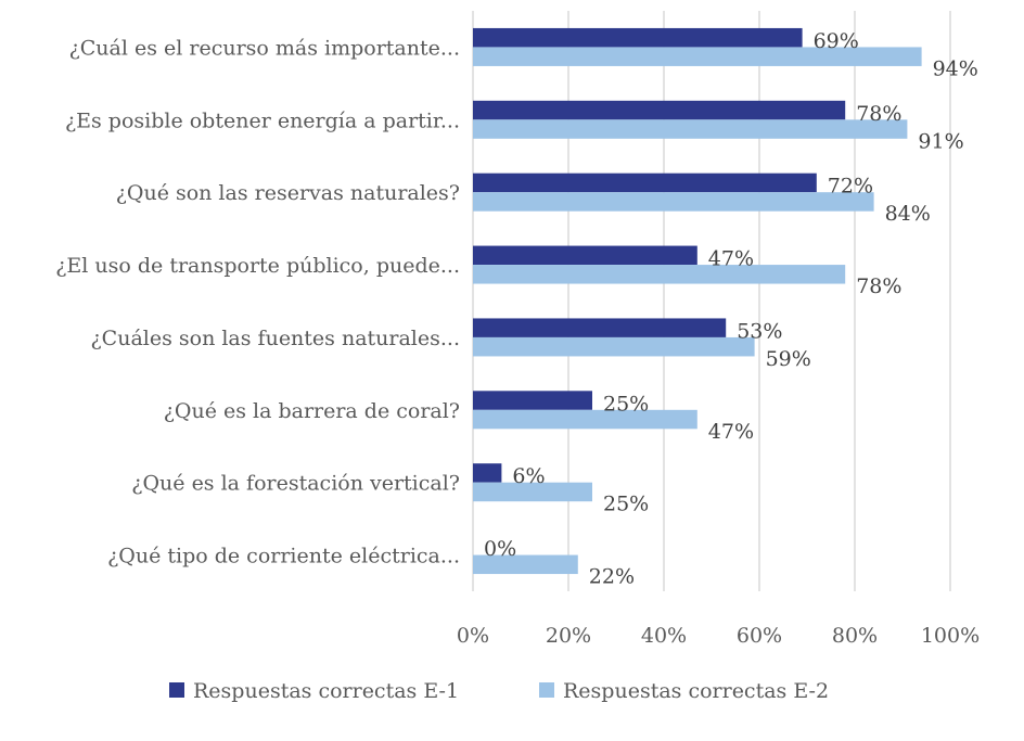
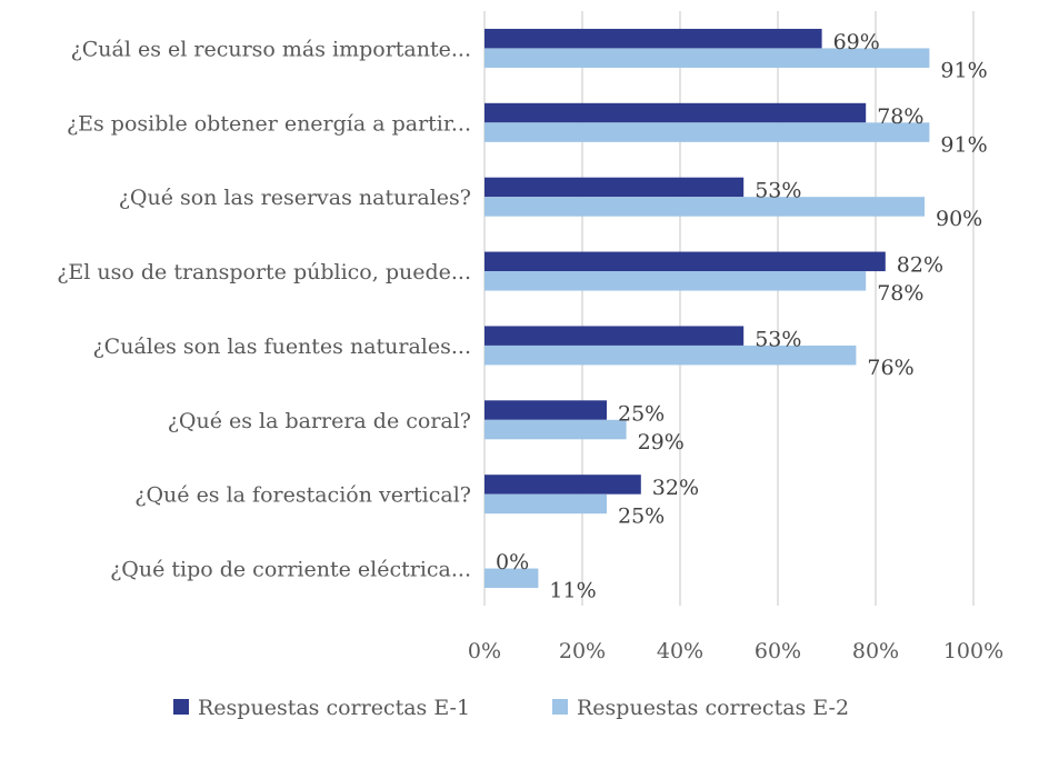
Respuestas correctas E-2/¿Cuál es el recurso más importante...: 94% -> 91%
Respuestas correctas E-1/¿Qué son las reservas naturales?: 72% -> 53%
Respuestas correctas E-2/¿Qué son las reservas naturales?: 84% -> 90%
Respuestas correctas E-1/¿El uso de transporte público, puede...: 47% -> 82%
Respuestas correctas E-2/¿Cuáles son las fuentes naturales...: 59% -> 76%
Respuestas correctas E-2/¿Qué es la barrera de coral?: 47% -> 29%
Respuestas correctas E-1/¿Qué es la forestación vertical?: 6% -> 32%
Respuestas correctas E-2/¿Qué tipo de corriente eléctrica...: 22% -> 11%
